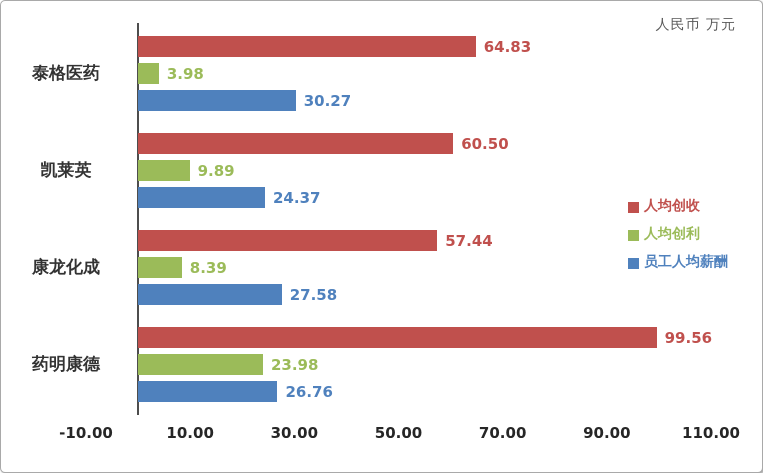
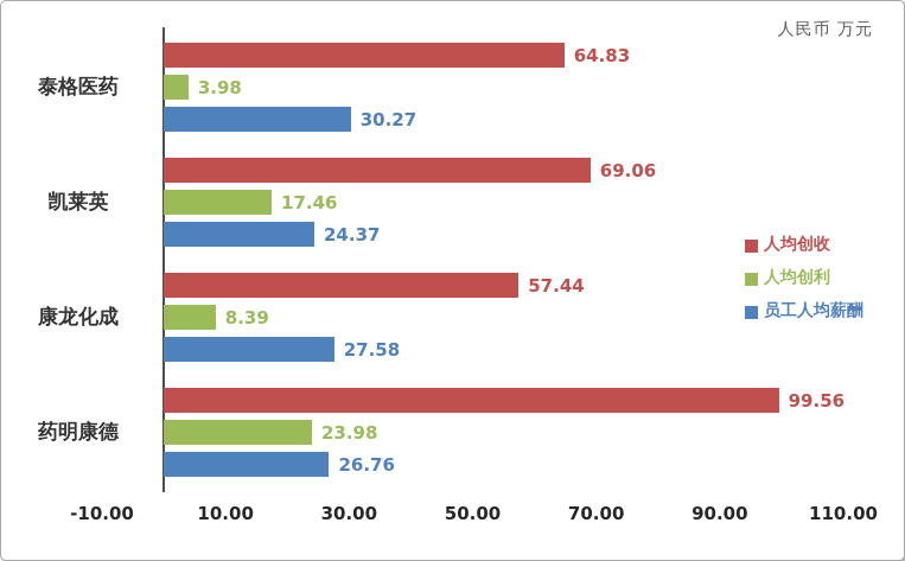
人均创收/凯莱英: 60.50 -> 69.06
人均创利/凯莱英: 9.89 -> 17.46
